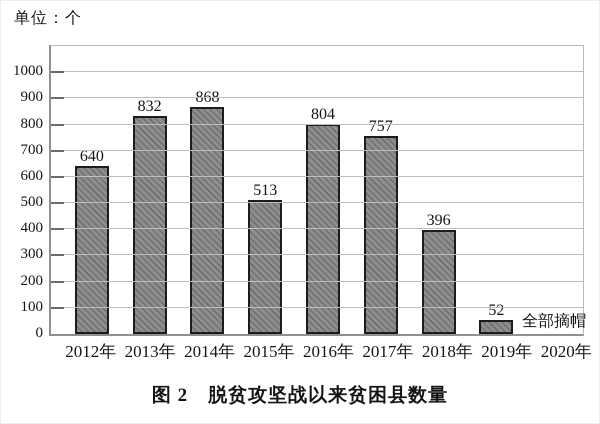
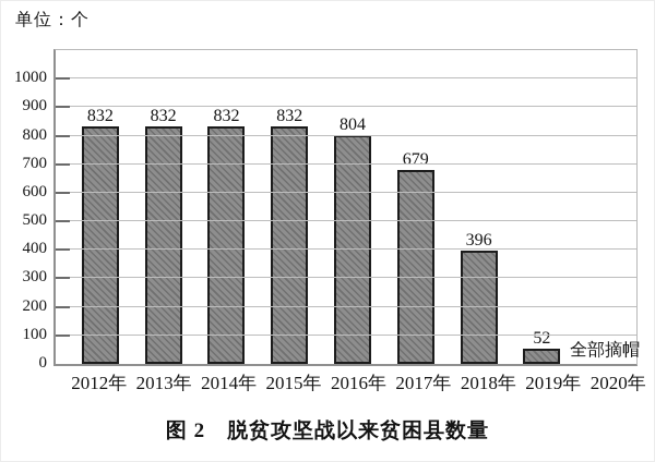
2012年: 640 -> 832
2014年: 868 -> 832
2015年: 513 -> 832
2017年: 757 -> 679
